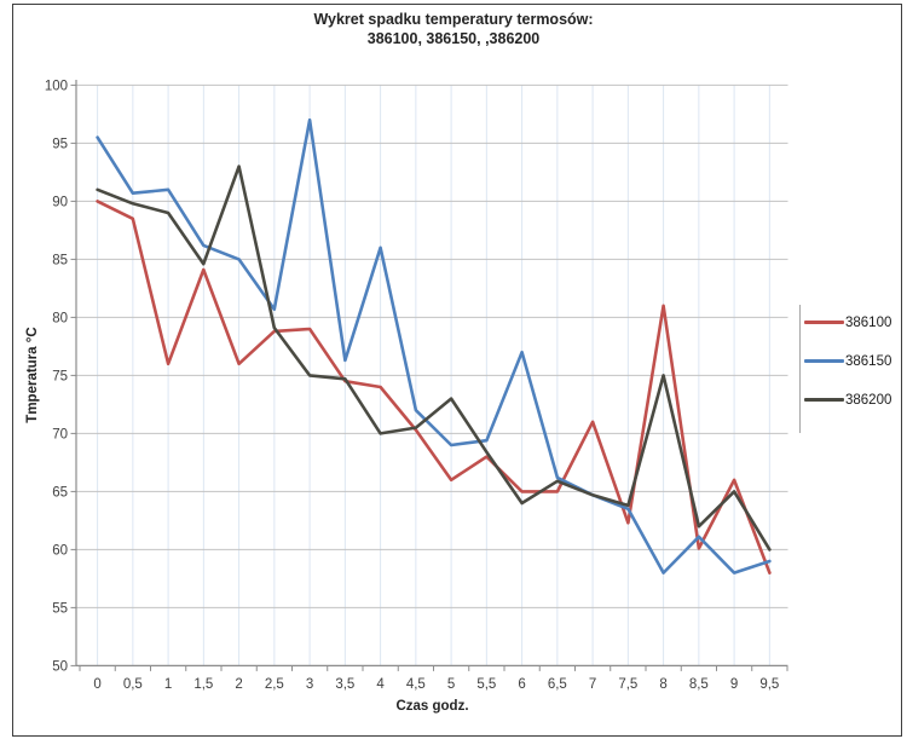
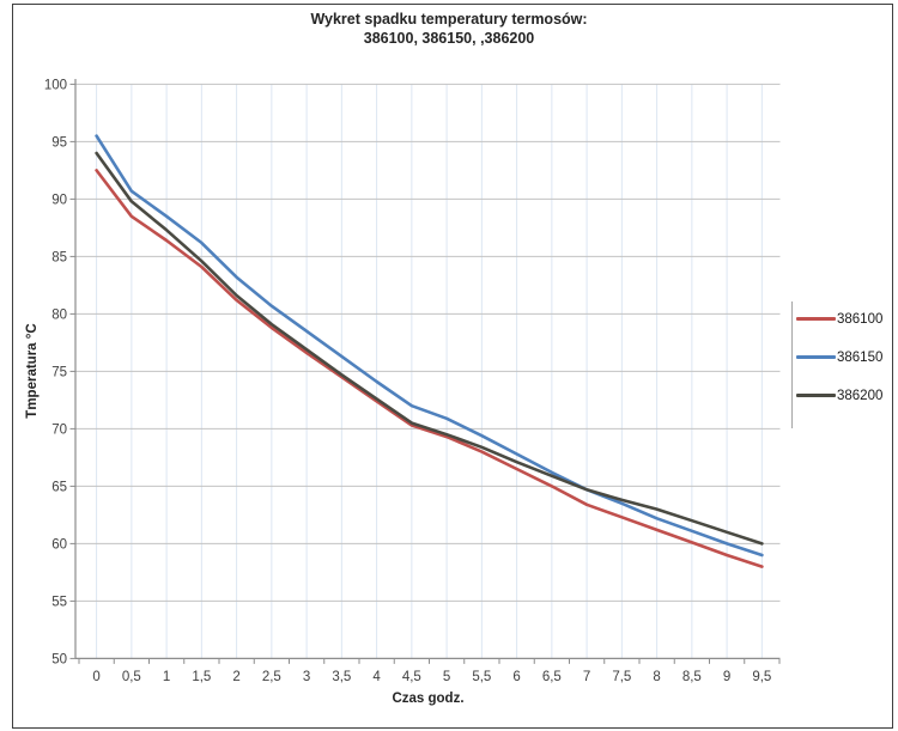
386100/0: 90 -> 92
386200/0: 91 -> 94
386100/1: 76 -> 86
386150/1: 91 -> 88
386200/1: 89 -> 87
386100/2: 76 -> 81
386150/2: 85 -> 83
386200/2: 93 -> 82
386100/3: 79 -> 77
386150/3: 97 -> 78
386200/3: 75 -> 77
386100/4: 74 -> 72
386150/4: 86 -> 74
386200/4: 70 -> 73
386100/5: 66 -> 69
386150/5: 69 -> 71
386200/5: 73 -> 70
386100/6: 65 -> 66
386150/6: 77 -> 68
386200/6: 64 -> 67
386100/7: 71 -> 63
386100/8: 81 -> 61
386150/8: 58 -> 62
386200/8: 75 -> 63
386100/9: 66 -> 59
386150/9: 58 -> 60
386200/9: 65 -> 61
